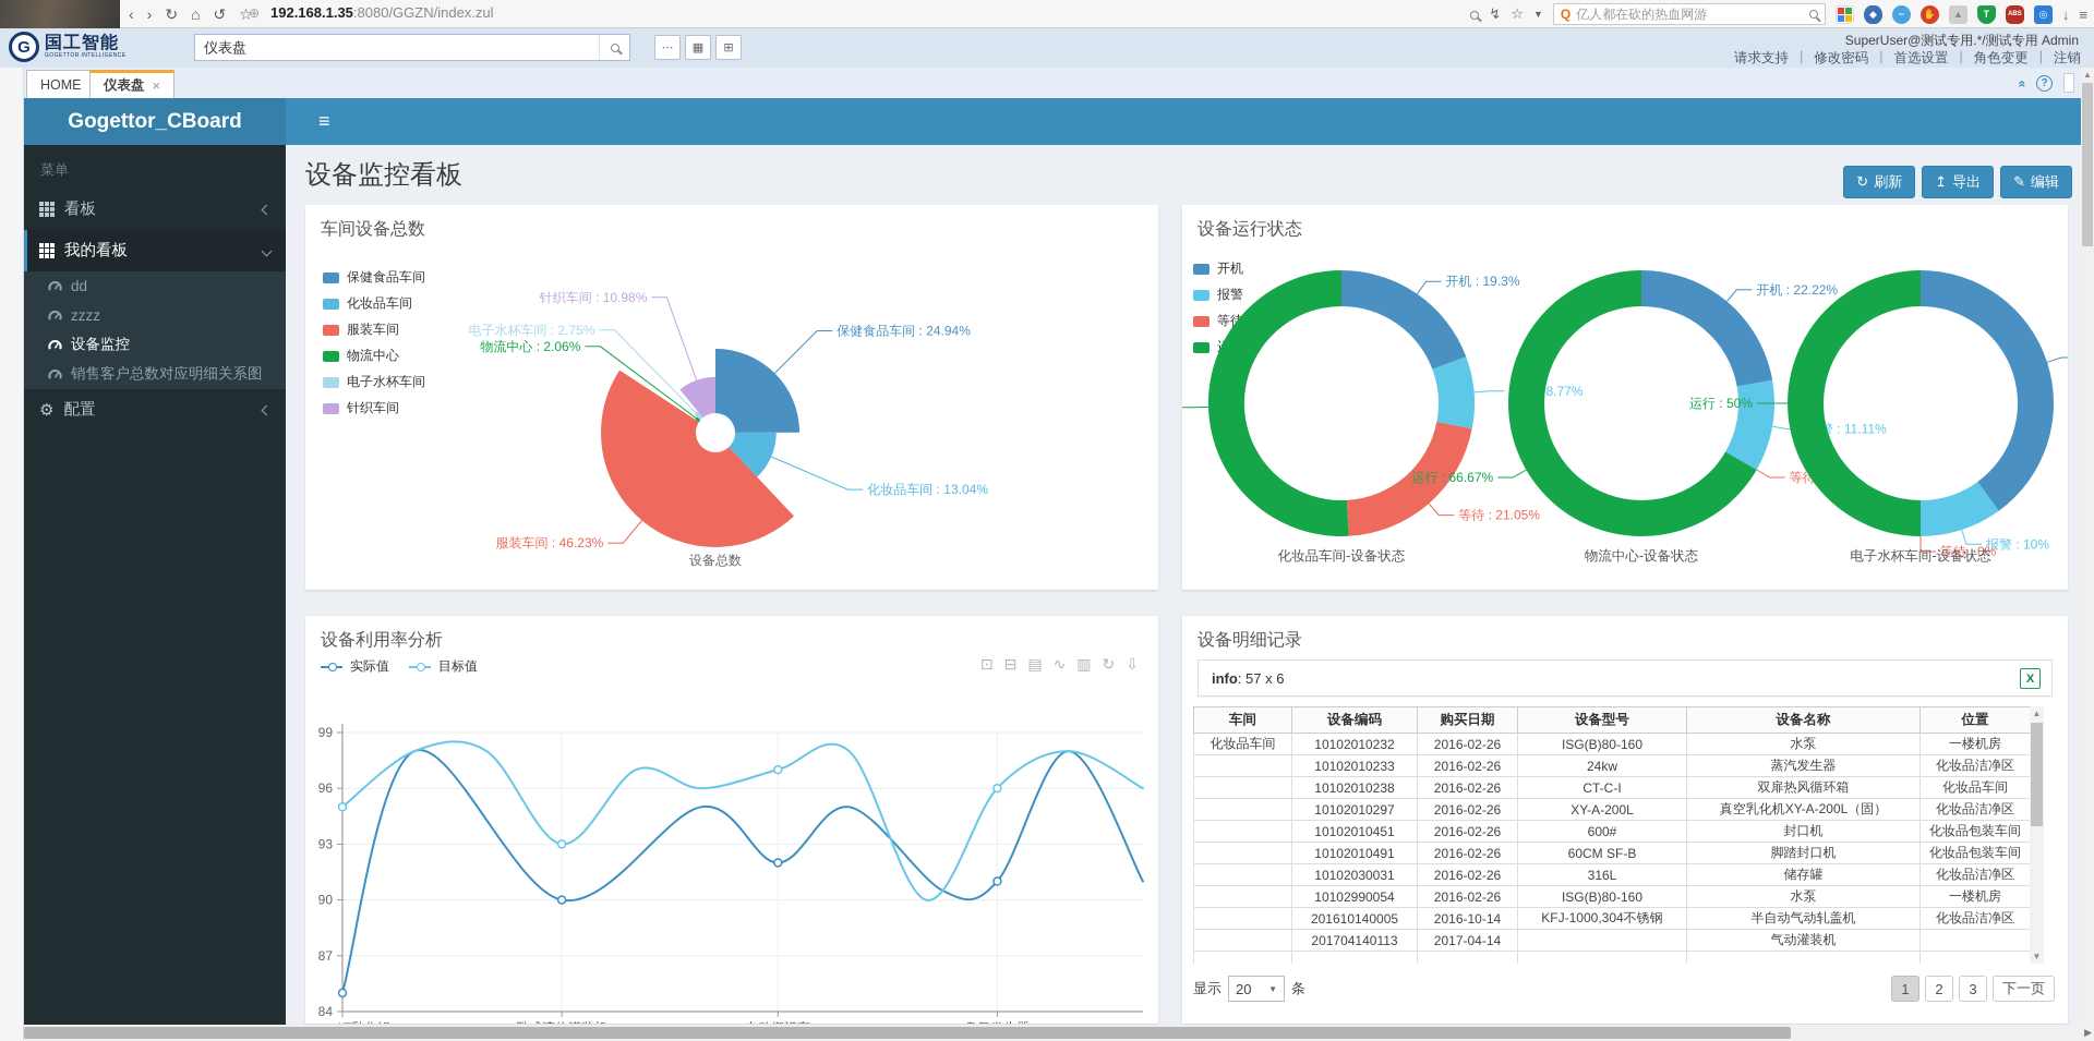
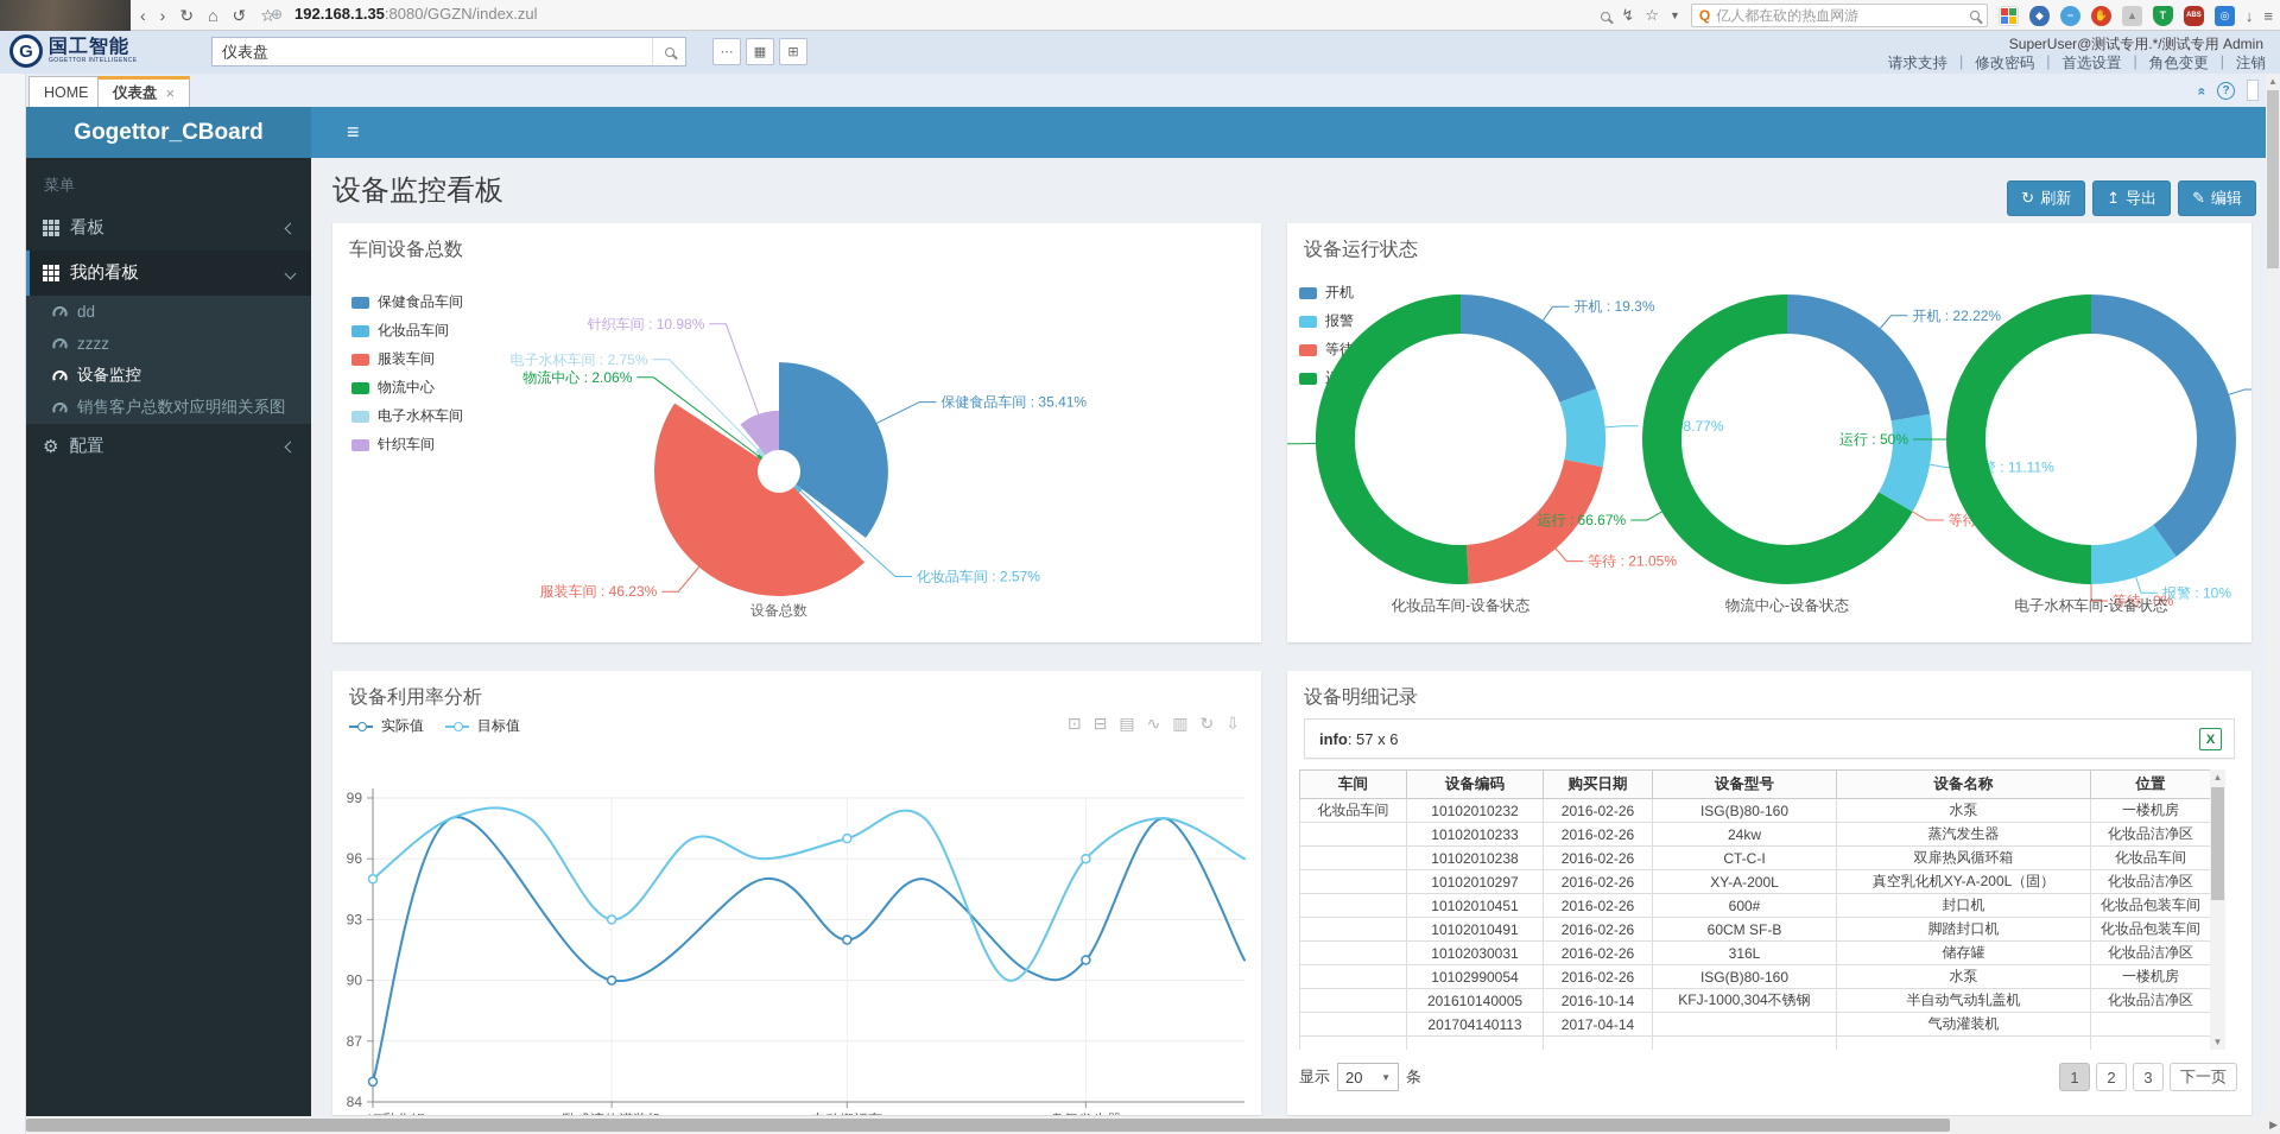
车间设备总数/保健食品车间: 24.94% -> 35.41%
车间设备总数/化妆品车间: 13.04% -> 2.57%
